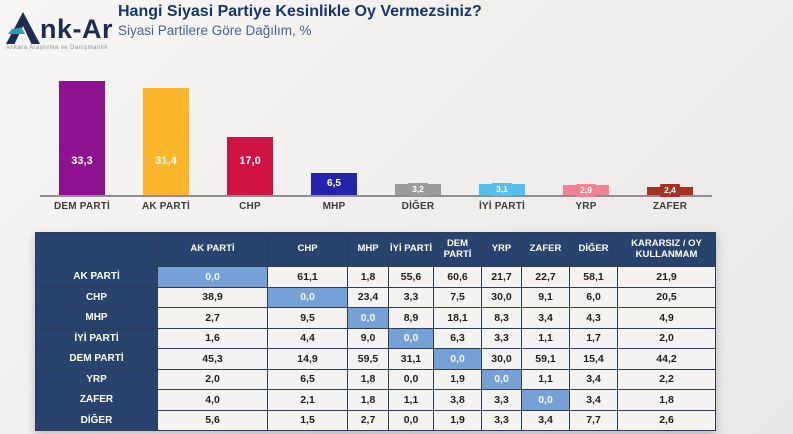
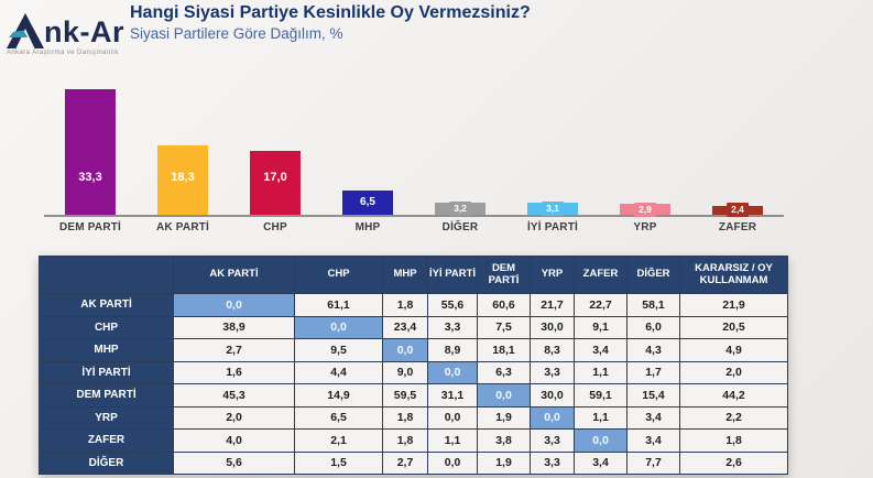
AK PARTİ: 31,4 -> 18,3
